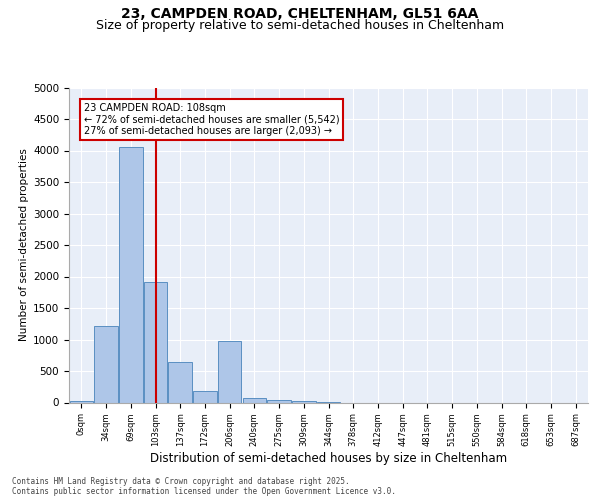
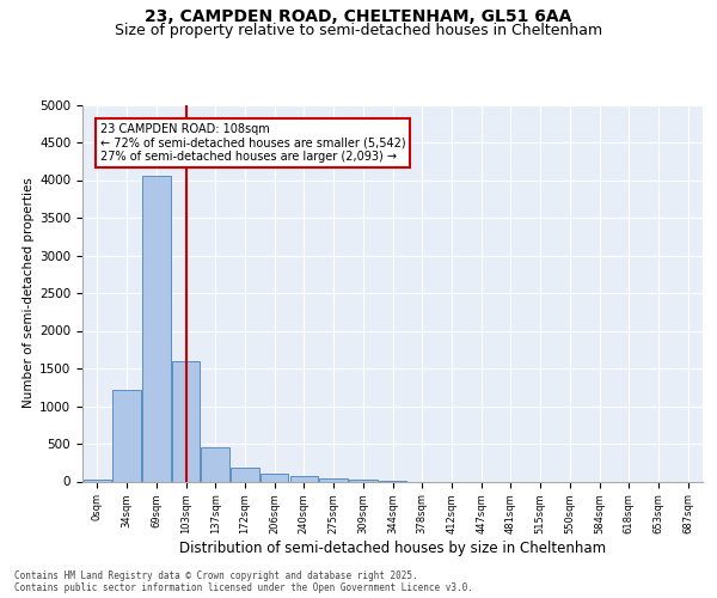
103sqm: 1920 -> 1600
137sqm: 640 -> 460
206sqm: 980 -> 110
